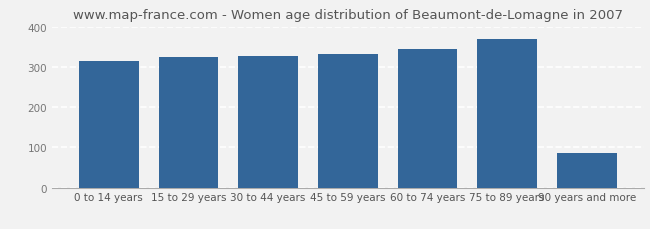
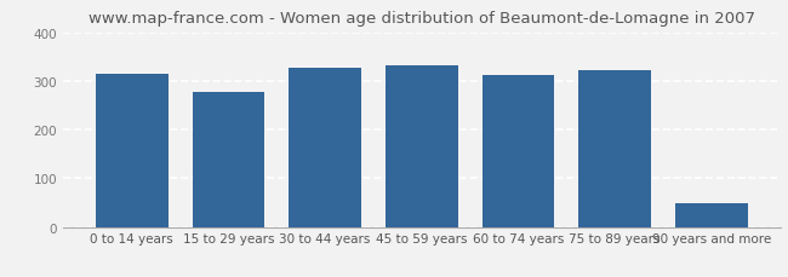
15 to 29 years: 325 -> 278
60 to 74 years: 345 -> 311
75 to 89 years: 370 -> 322
90 years and more: 85 -> 48
